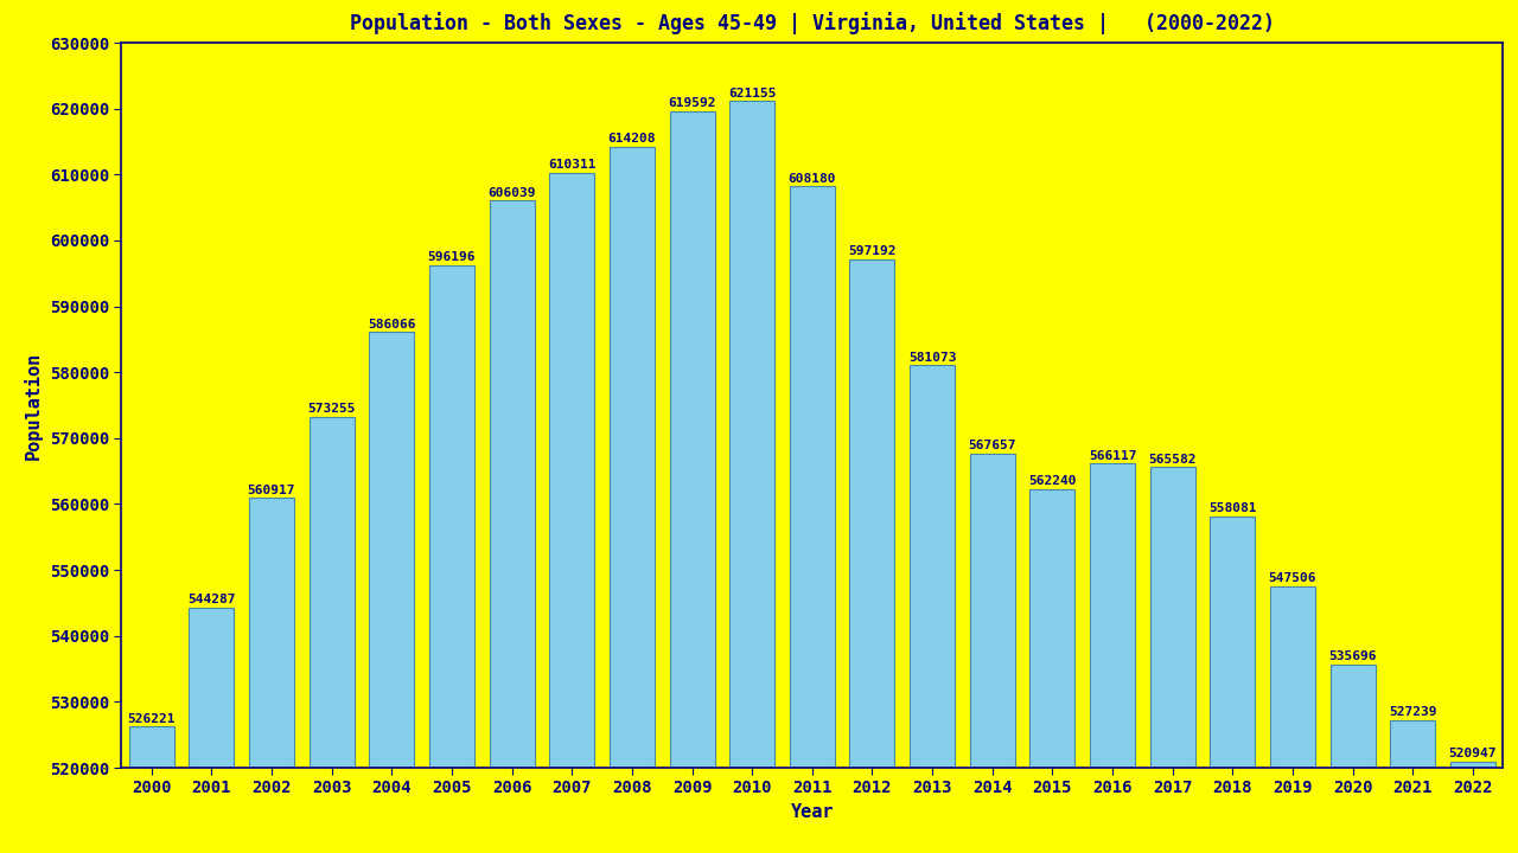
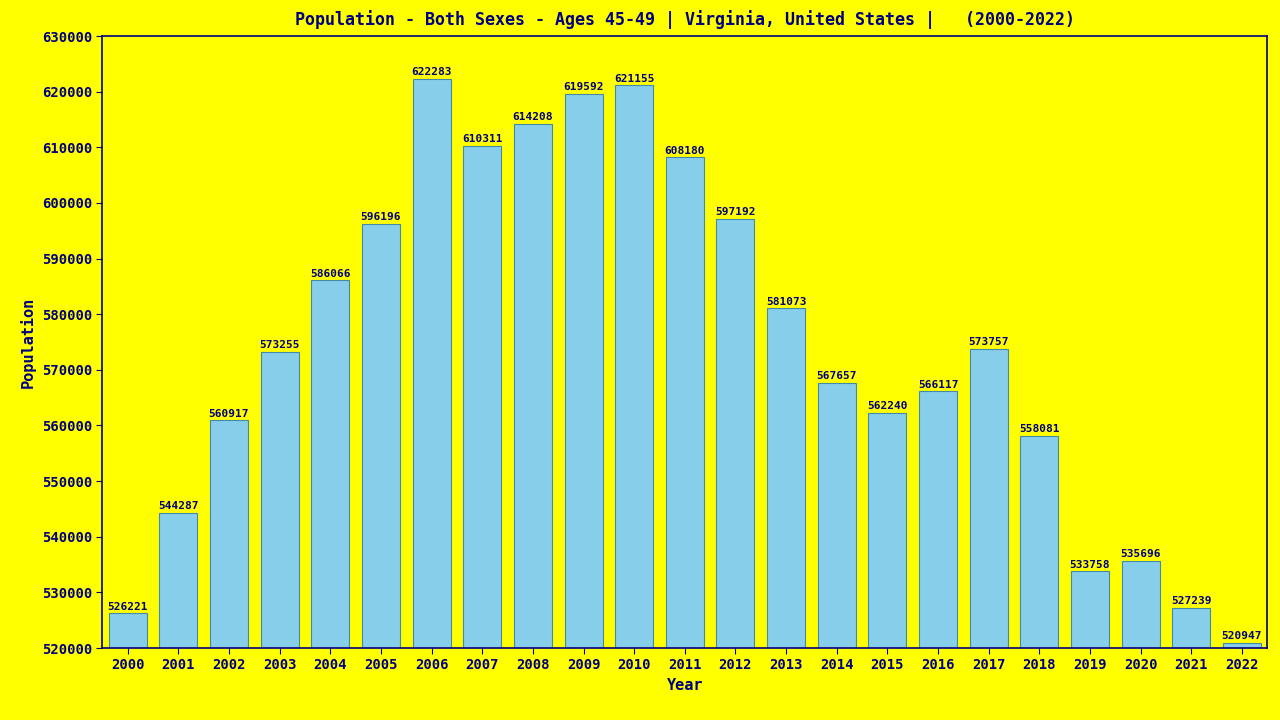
2006: 606039 -> 622283
2017: 565582 -> 573757
2019: 547506 -> 533758
